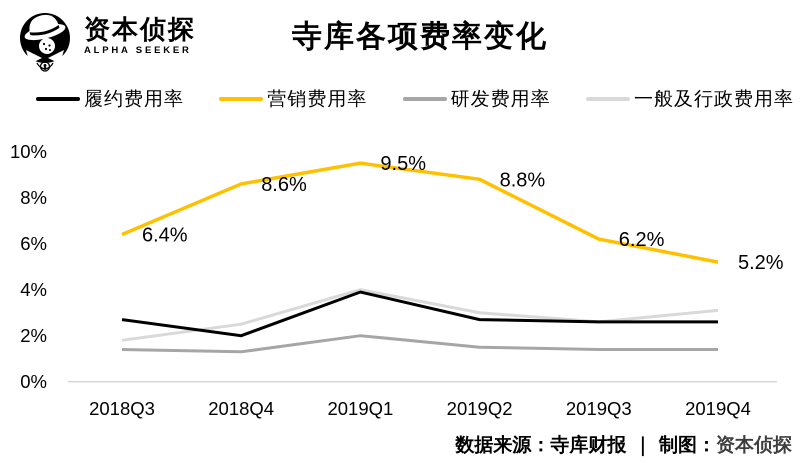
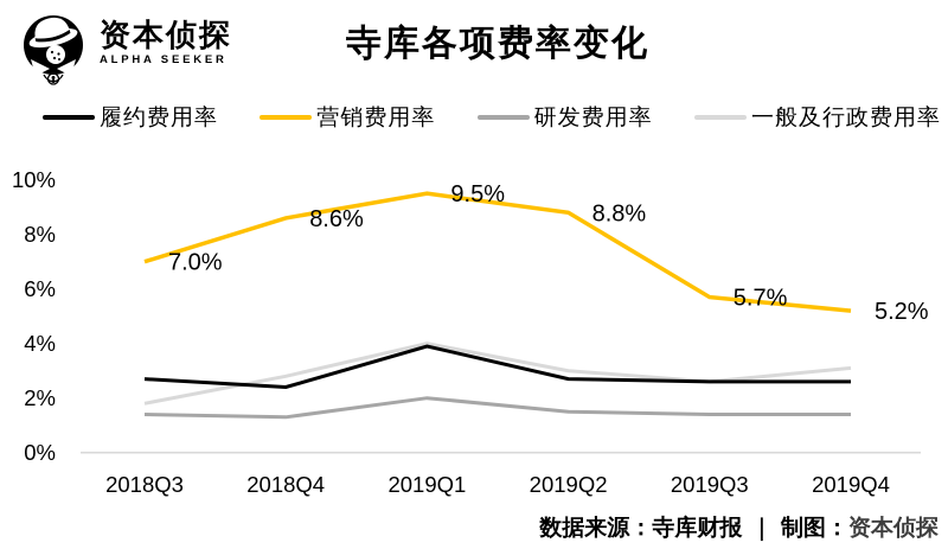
营销费用率/2018Q3: 6.4% -> 7.0%
一般及行政费用率/2018Q4: 2.5% -> 2.8%
履约费用率/2018Q4: 2.0% -> 2.4%
营销费用率/2019Q3: 6.2% -> 5.7%
